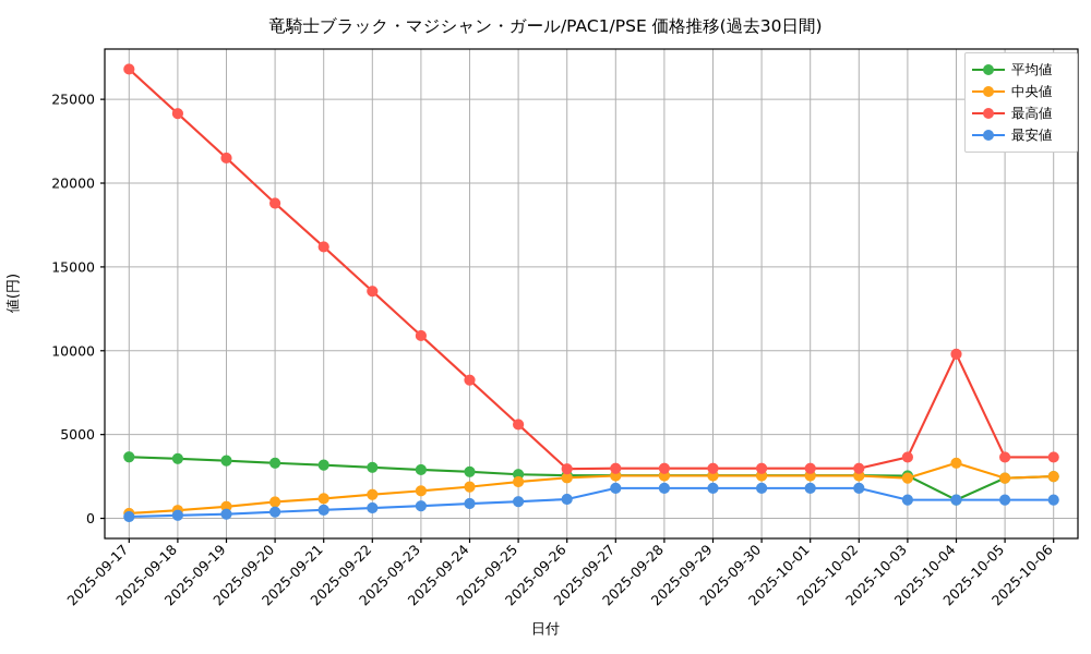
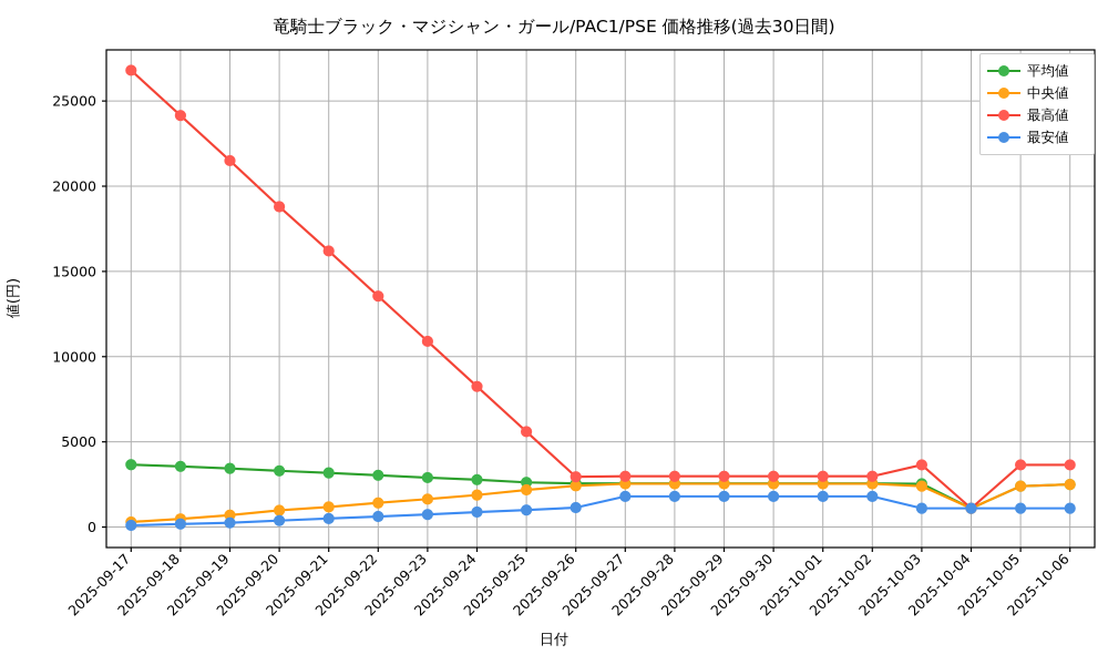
中央値/2025-10-04: 3300 -> 1100
最高値/2025-10-04: 9800 -> 1100
